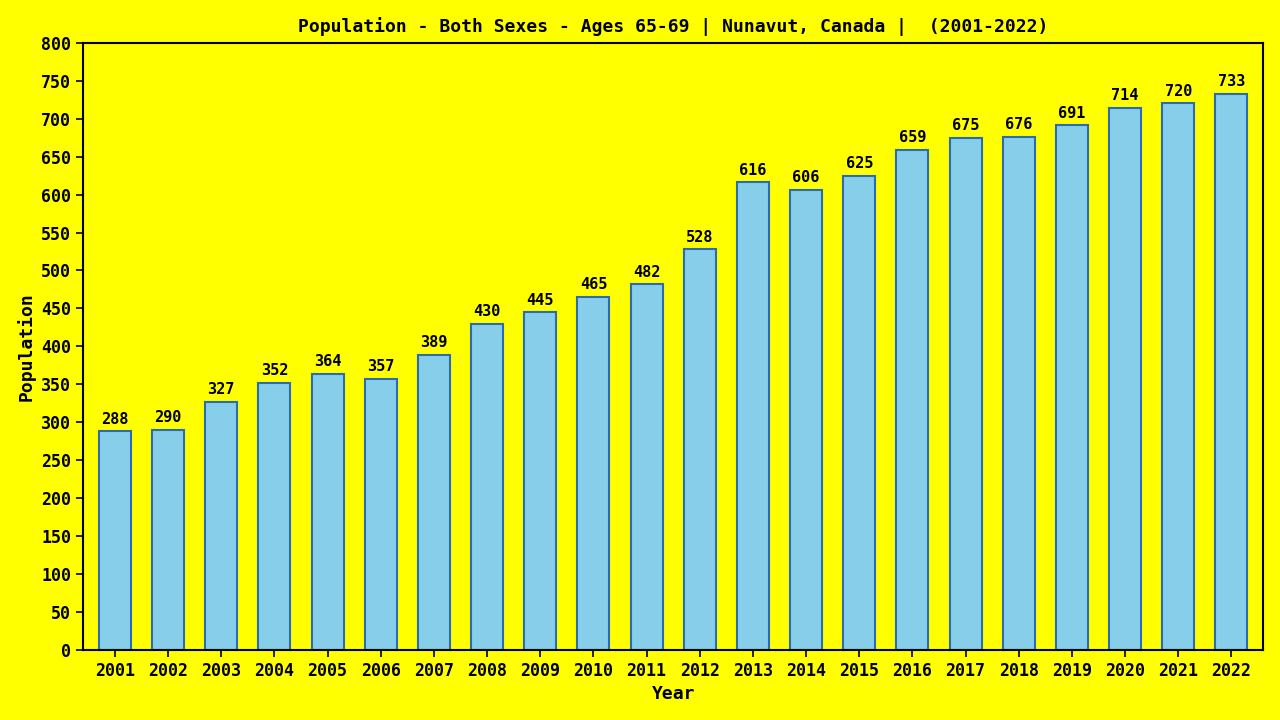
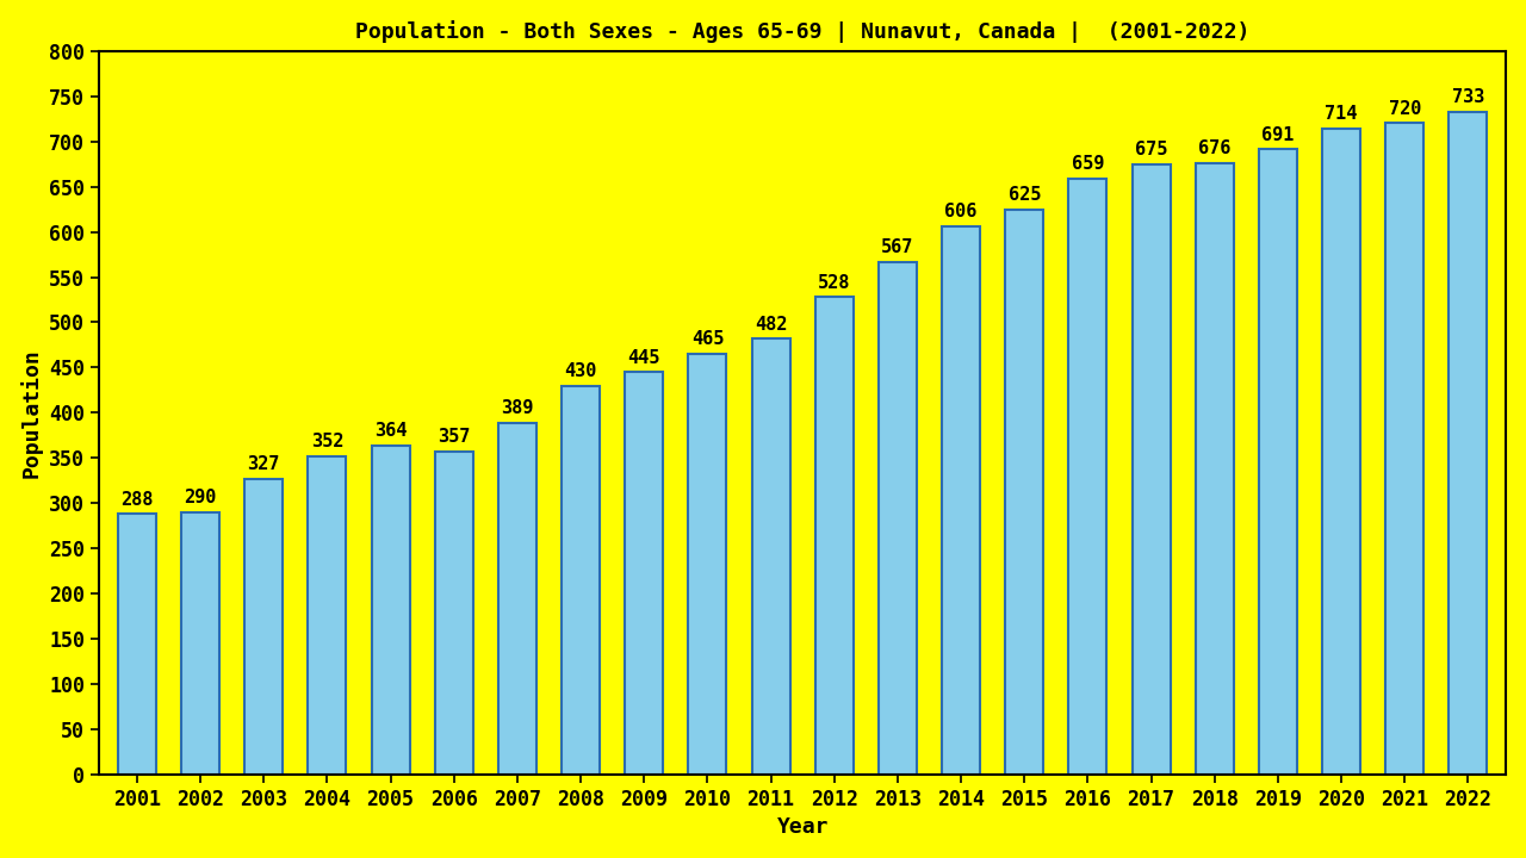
2013: 616 -> 567
